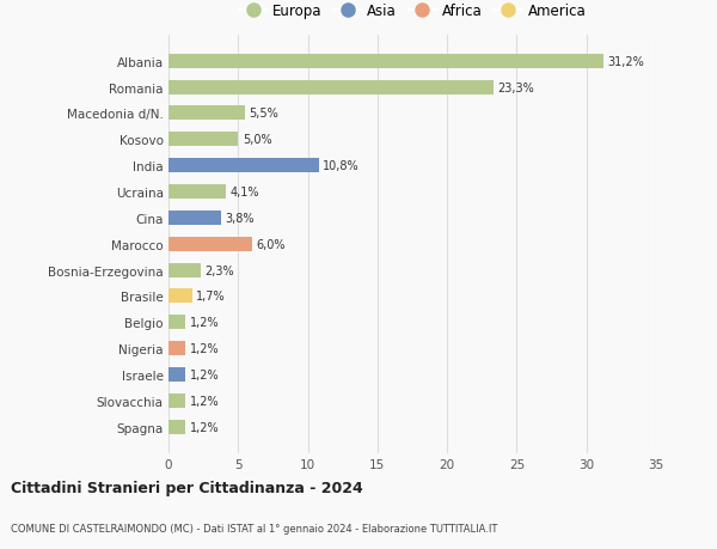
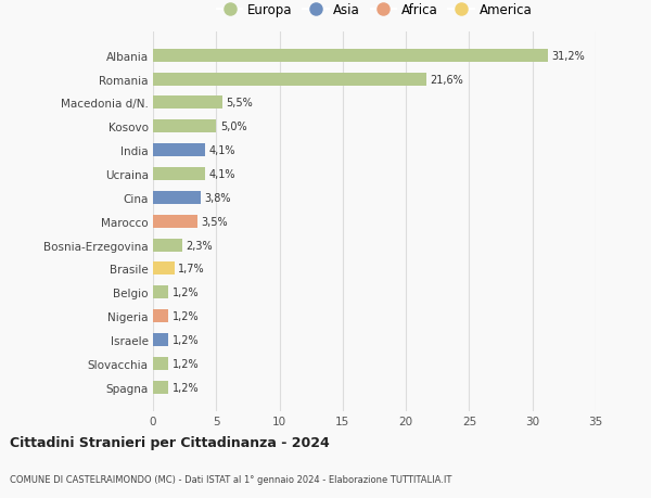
Romania: 23,3% -> 21,6%
India: 10,8% -> 4,1%
Marocco: 6,0% -> 3,5%
